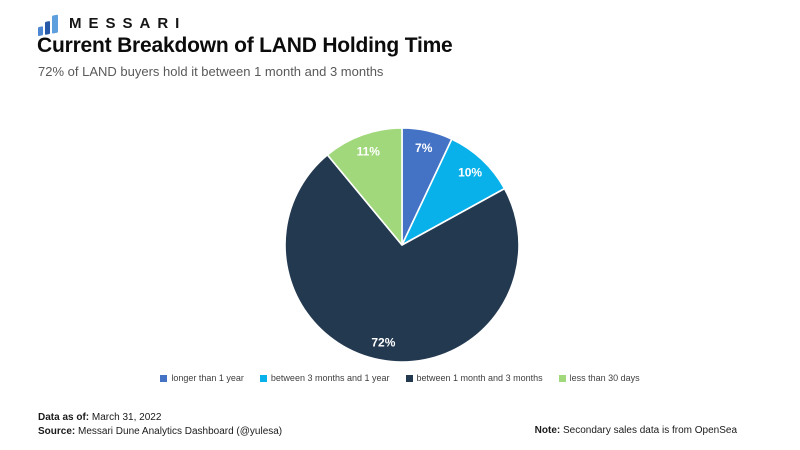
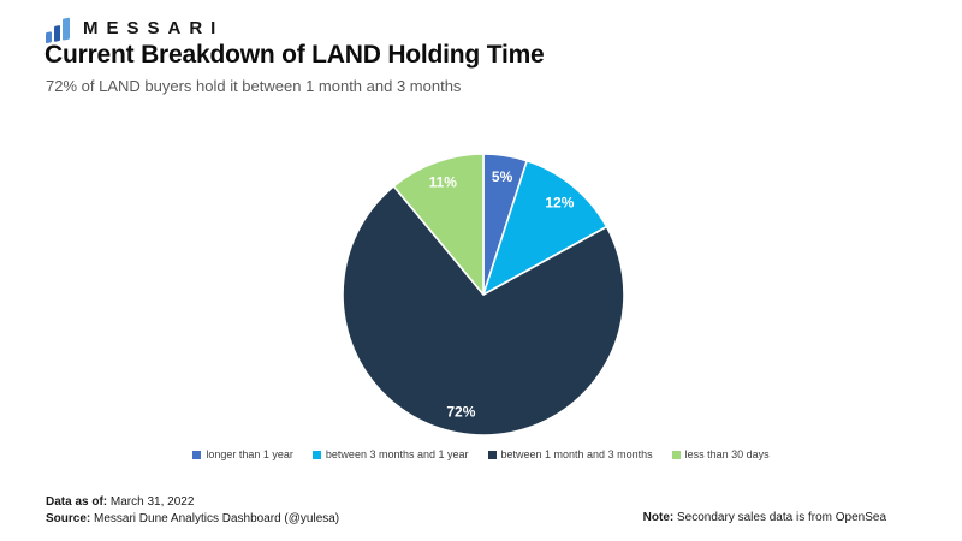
longer than 1 year: 7% -> 5%
between 3 months and 1 year: 10% -> 12%
